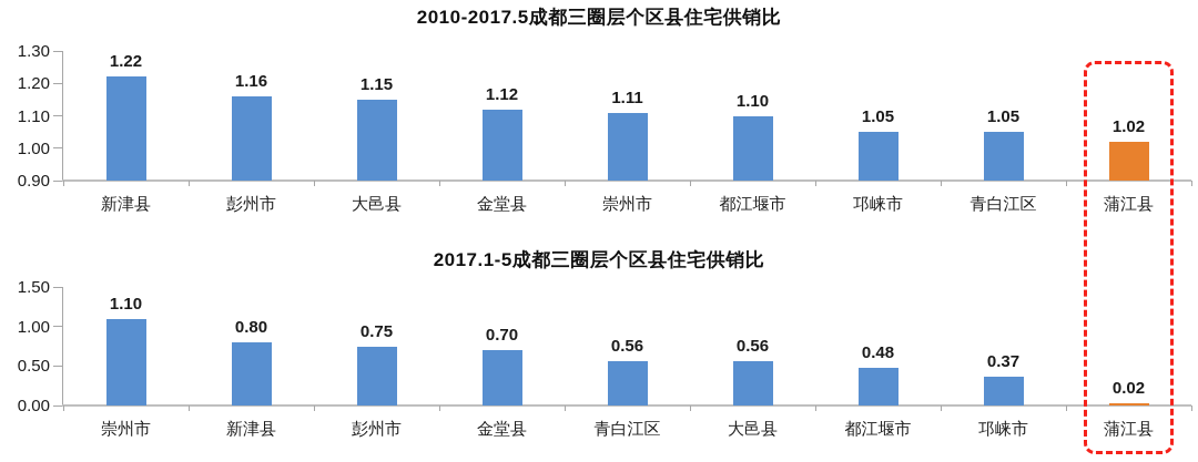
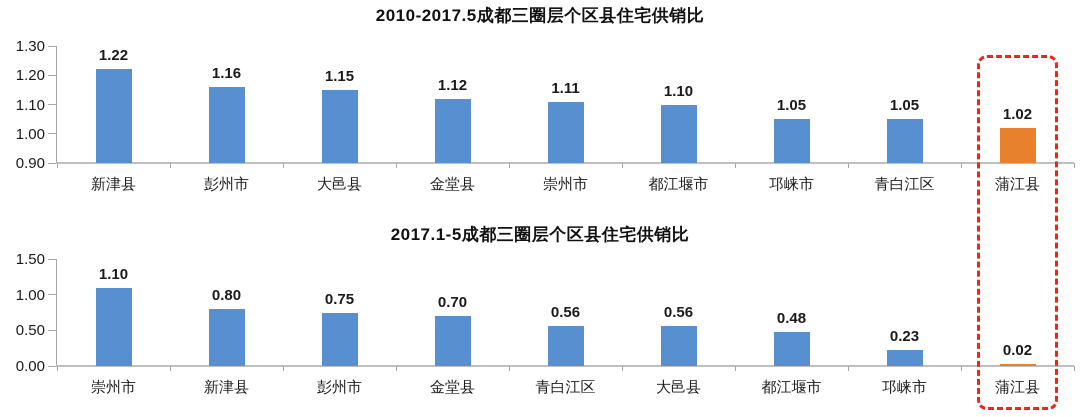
2017.1-5成都三圈层个区县住宅供销比/邛崃市: 0.37 -> 0.23
